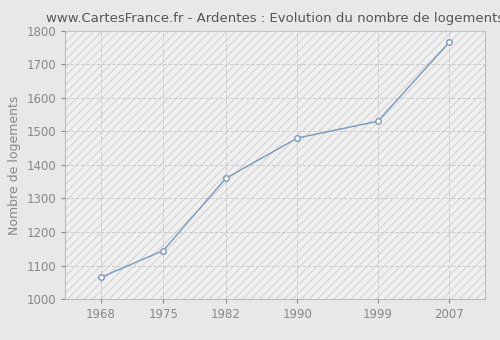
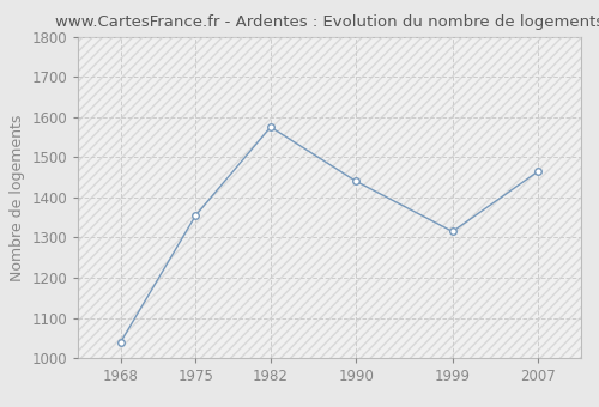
1968: 1065 -> 1040
1975: 1145 -> 1355
1982: 1360 -> 1575
1990: 1480 -> 1440
1999: 1530 -> 1315
2007: 1765 -> 1465
